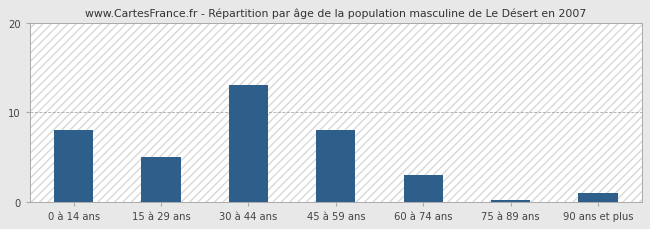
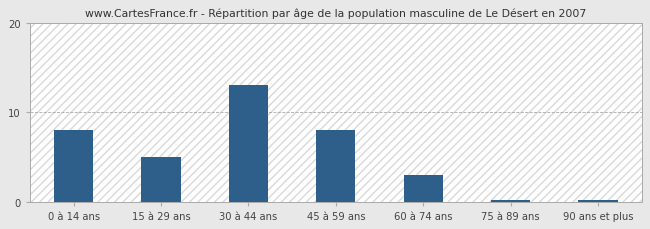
90 ans et plus: 1.0 -> 0.2
